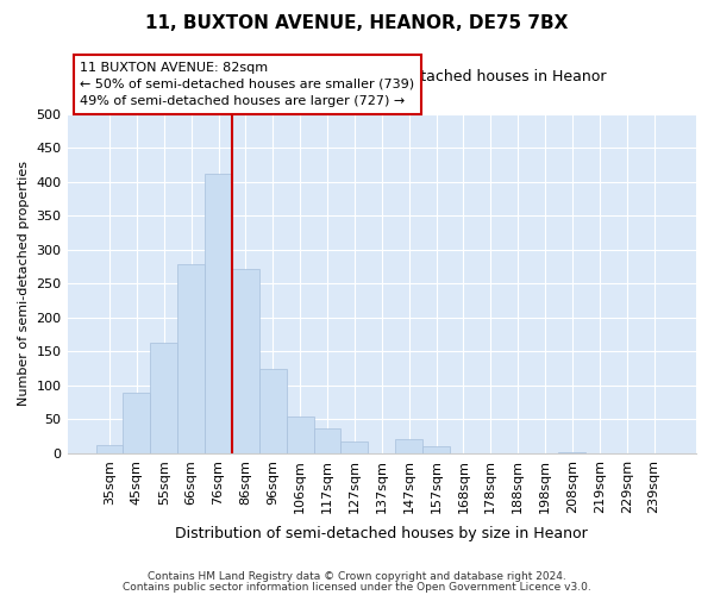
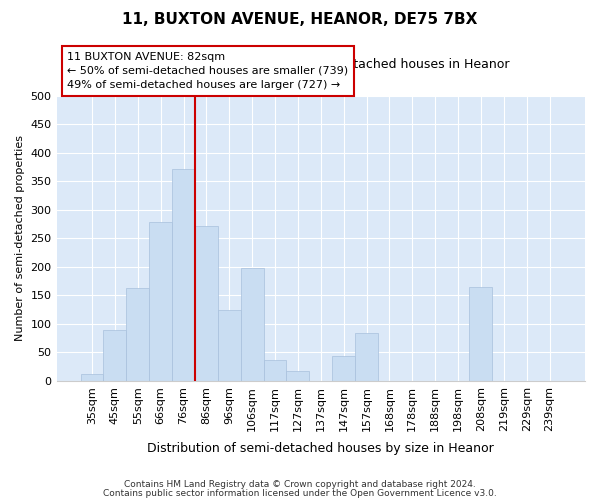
76sqm: 412 -> 372
106sqm: 55 -> 198
147sqm: 20 -> 44
157sqm: 10 -> 84
208sqm: 2 -> 164
